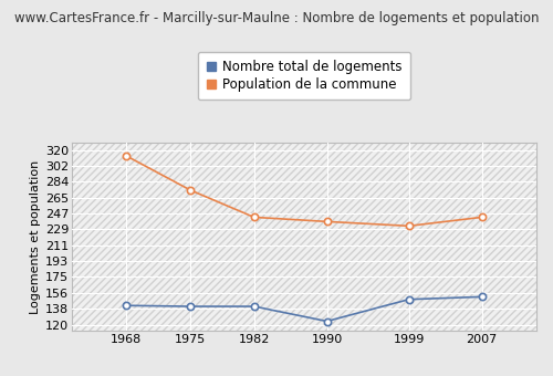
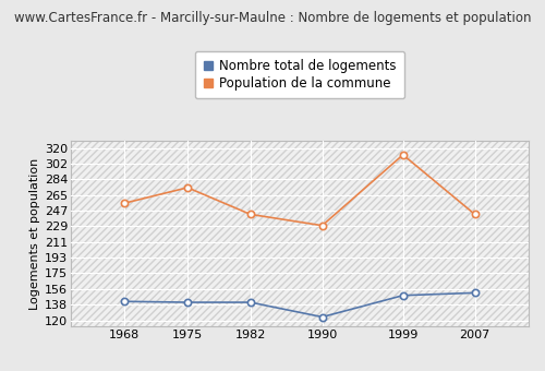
Population de la commune/1968: 313 -> 256
Population de la commune/1990: 238 -> 230
Population de la commune/1999: 233 -> 312
